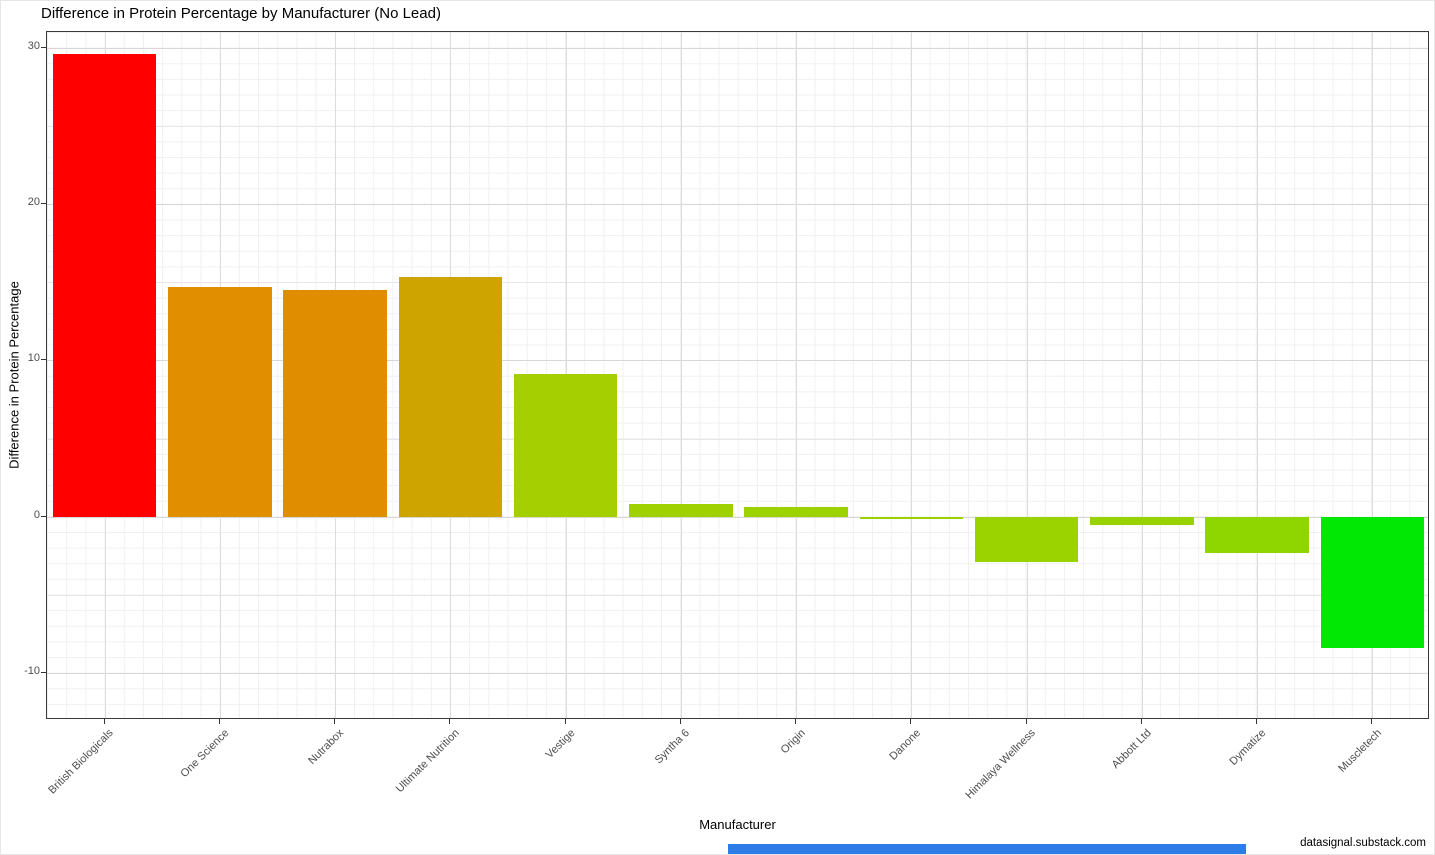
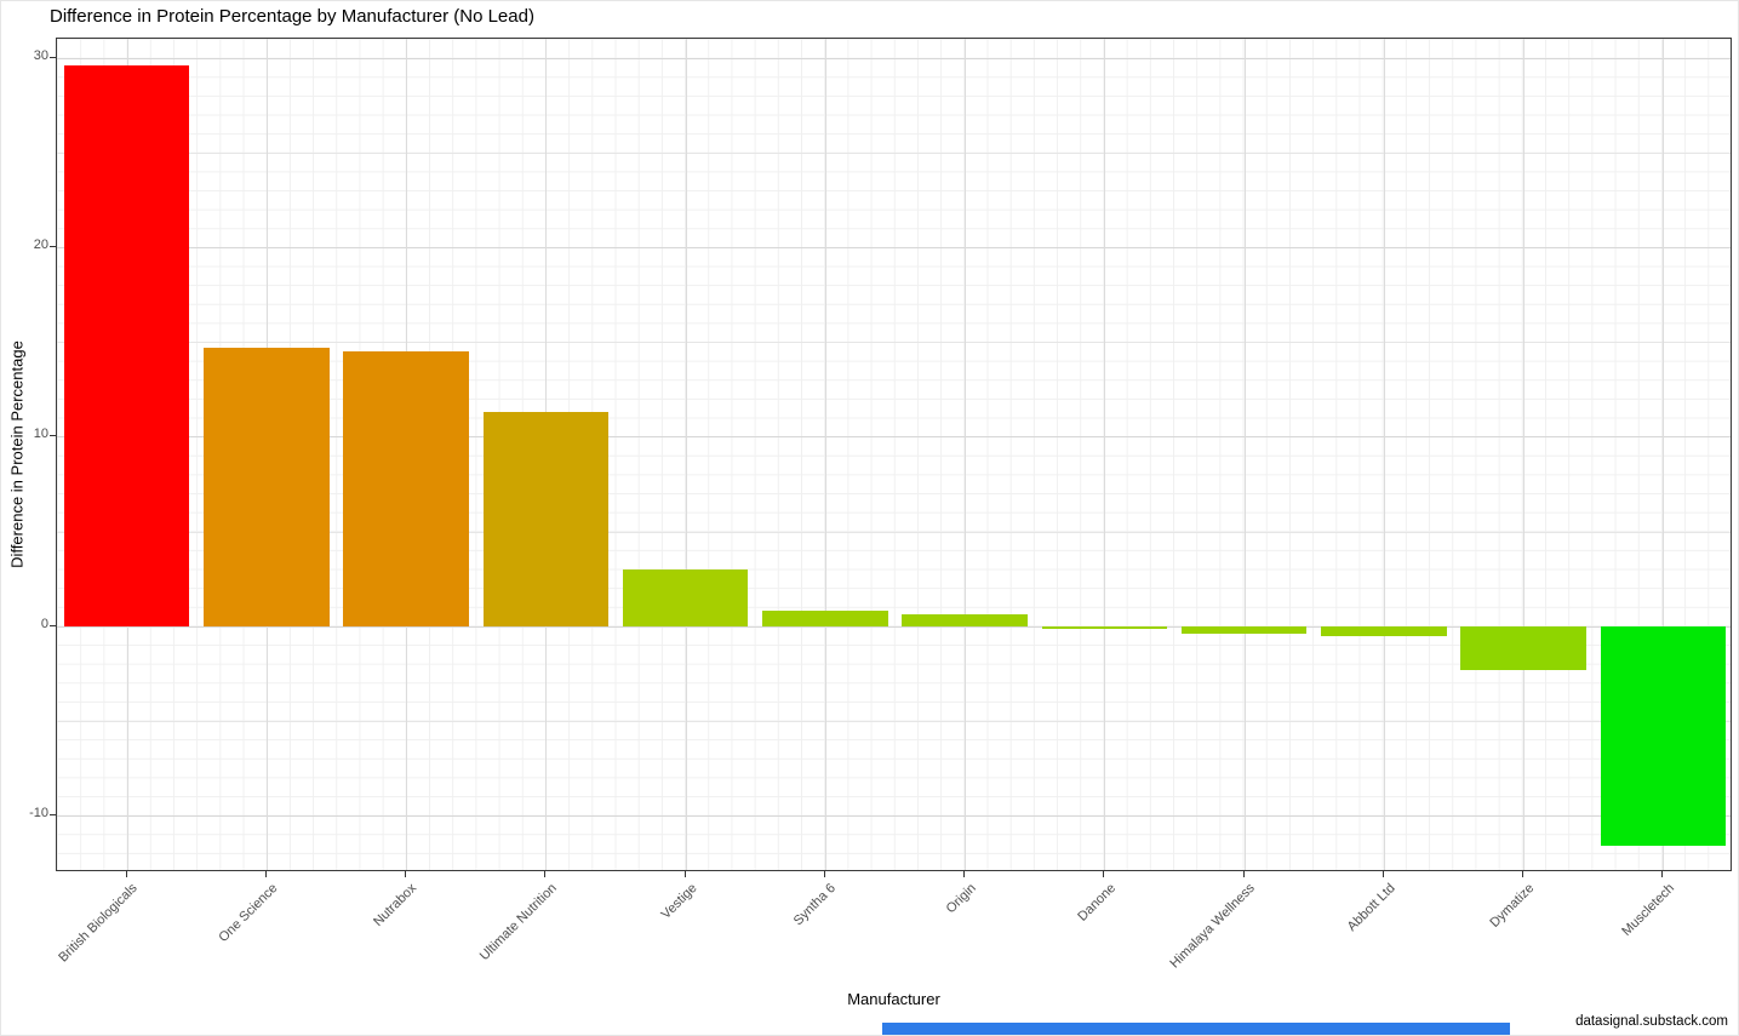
Ultimate Nutrition: 15.3 -> 11.3
Vestige: 9.1 -> 3.0
Himalaya Wellness: -2.9 -> -0.4
Muscletech: -8.4 -> -11.6
